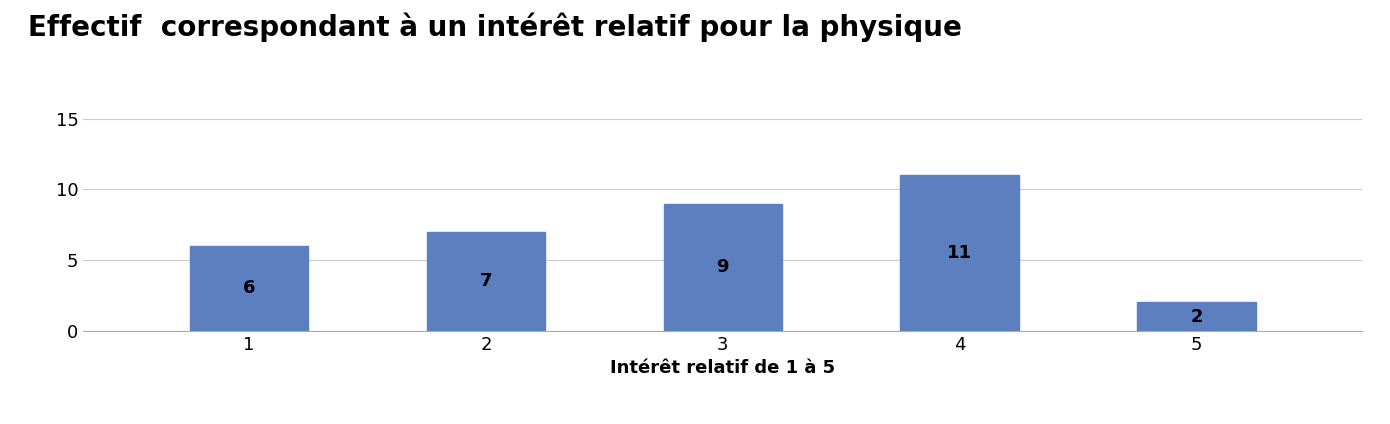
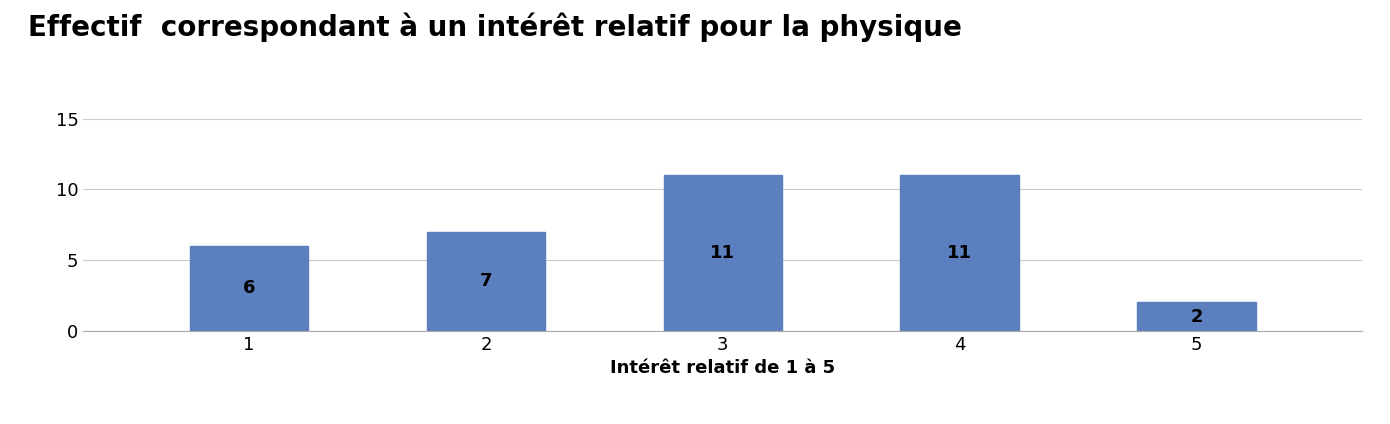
3: 9 -> 11
